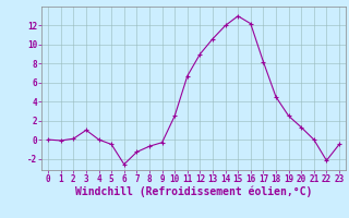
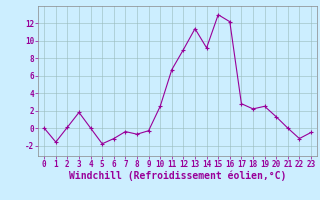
1: -0.1 -> -1.6
3: 1.0 -> 1.8
5: -0.5 -> -1.8
6: -2.6 -> -1.2
7: -1.3 -> -0.4
13: 10.6 -> 11.4
14: 12.0 -> 9.2
17: 8.2 -> 2.8
18: 4.5 -> 2.2
22: -2.2 -> -1.2
